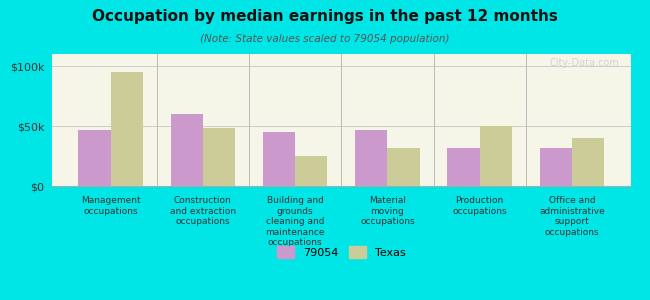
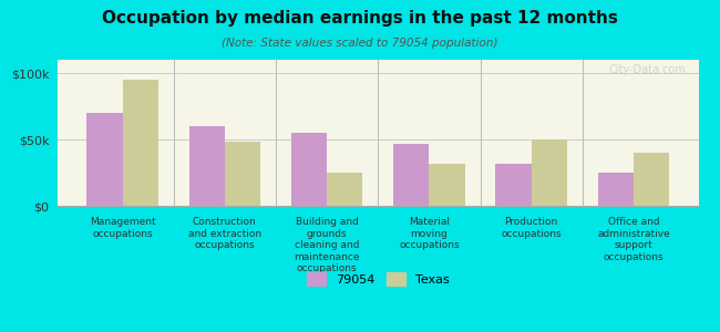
79054/Management occupations: $47k -> $70k
79054/Building and grounds cleaning and maintenance occupations: $45k -> $55k
79054/Office and administrative support occupations: $32k -> $25k
